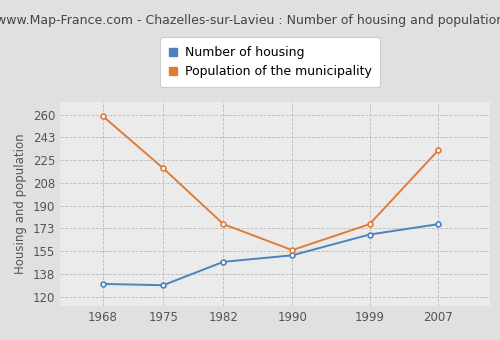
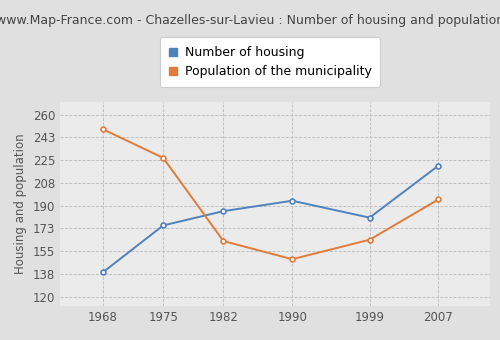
Number of housing/1968: 130 -> 139
Population of the municipality/1968: 259 -> 249
Number of housing/1975: 129 -> 175
Population of the municipality/1975: 219 -> 227
Number of housing/1982: 147 -> 186
Population of the municipality/1982: 176 -> 163
Number of housing/1990: 152 -> 194
Population of the municipality/1990: 156 -> 149
Number of housing/1999: 168 -> 181
Population of the municipality/1999: 176 -> 164
Number of housing/2007: 176 -> 221
Population of the municipality/2007: 233 -> 195
